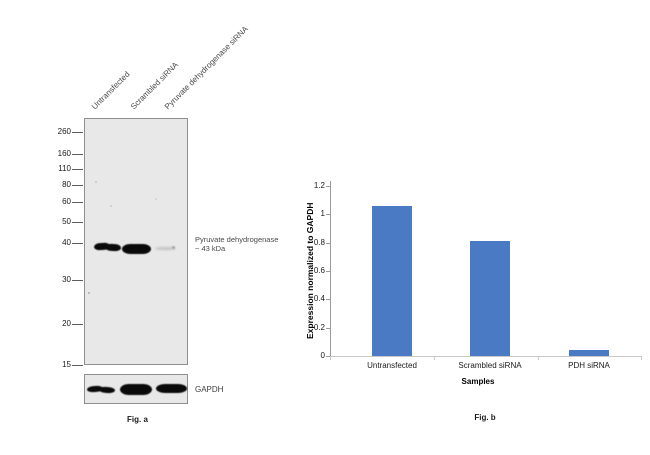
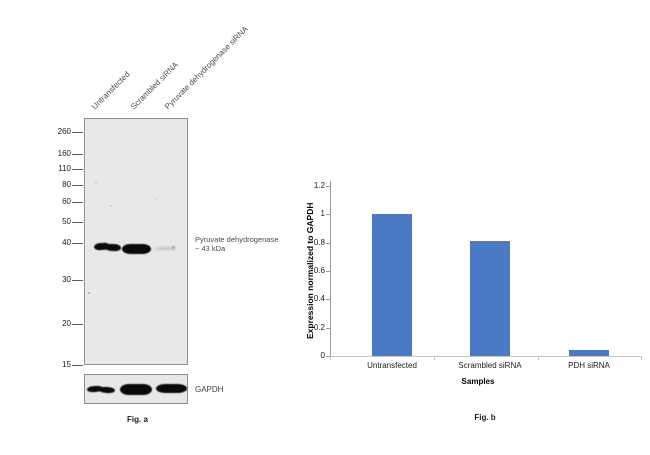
Untransfected: 1.06 -> 1.00
